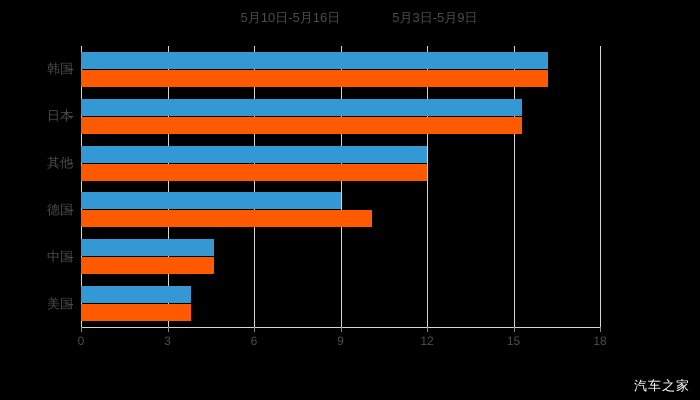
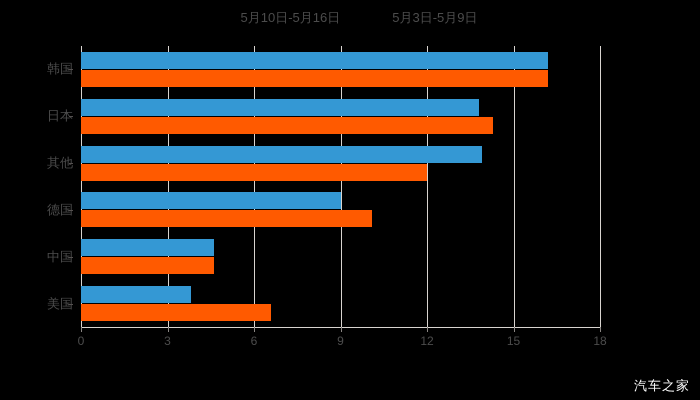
5月10日-5月16日/日本: 15.3 -> 13.8
5月3日-5月9日/日本: 15.3 -> 14.3
5月10日-5月16日/其他: 12.0 -> 13.9
5月3日-5月9日/美国: 3.8 -> 6.6
